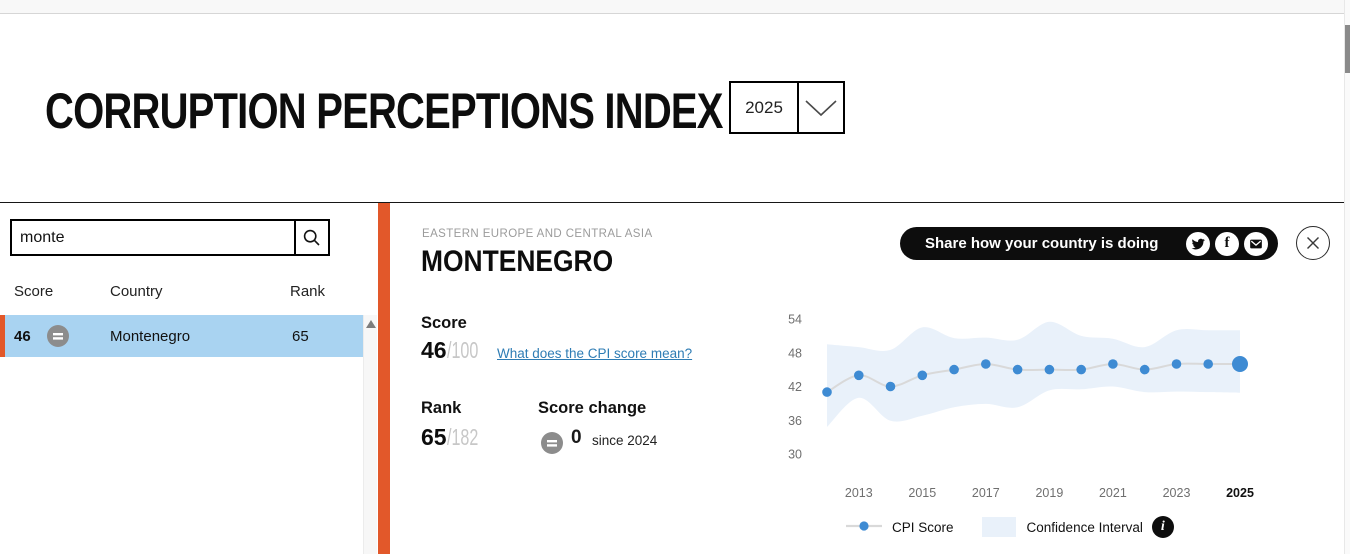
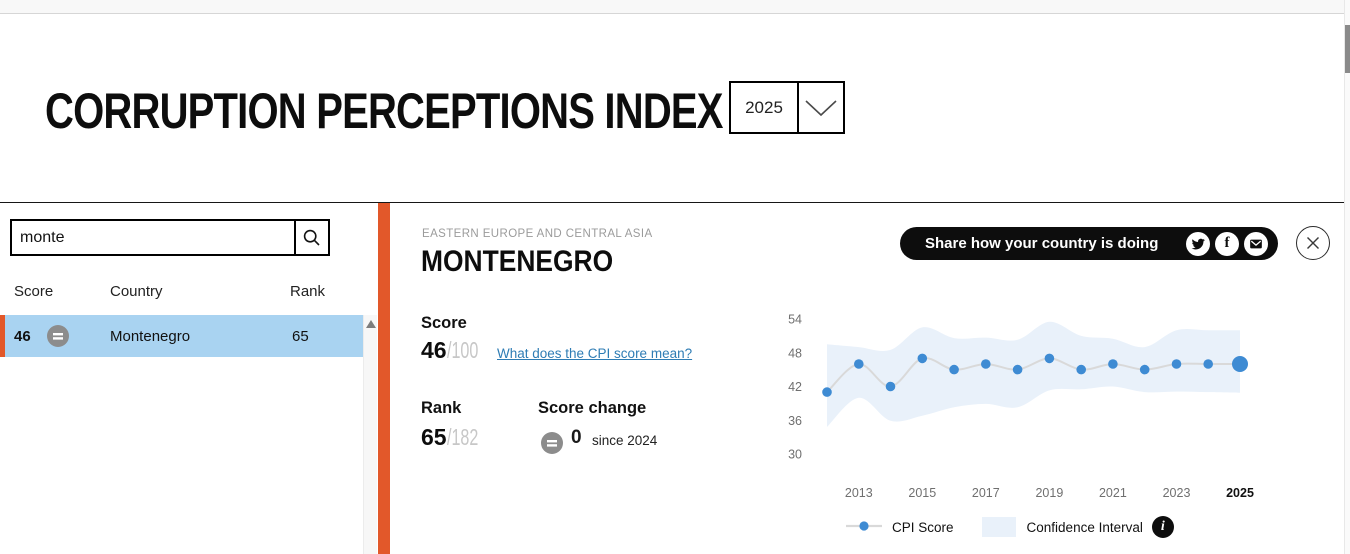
2013: 44 -> 46
2015: 44 -> 47
2019: 45 -> 47
